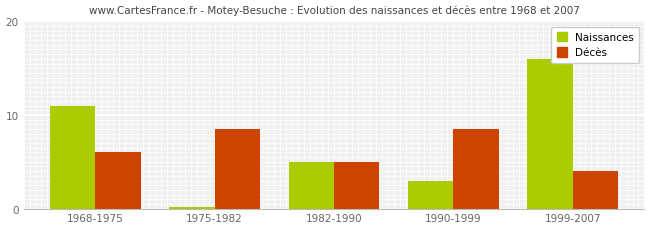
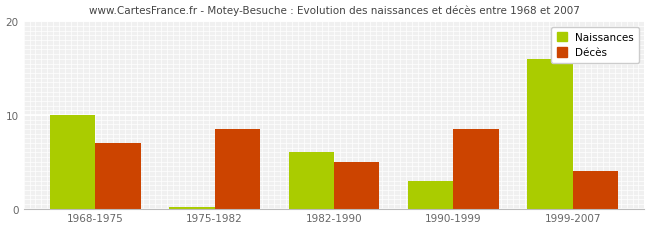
Naissances/1968-1975: 11.0 -> 10.0
Décès/1968-1975: 6.0 -> 7.0
Naissances/1982-1990: 5.0 -> 6.0
